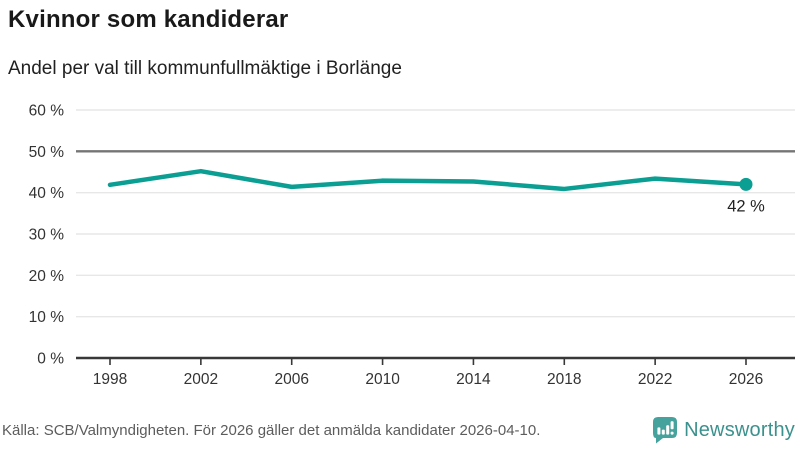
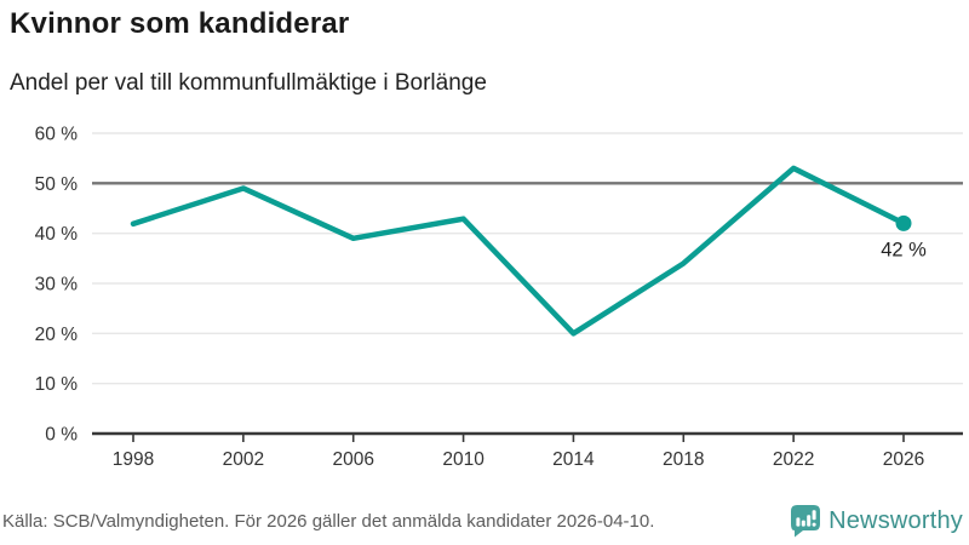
2002: 45% -> 49%
2006: 41% -> 39%
2014: 43% -> 20%
2018: 41% -> 34%
2022: 43% -> 53%
